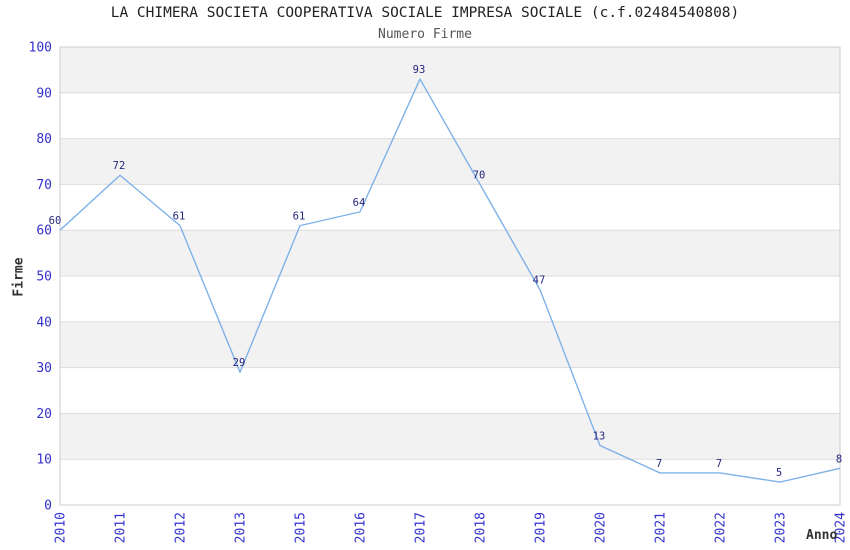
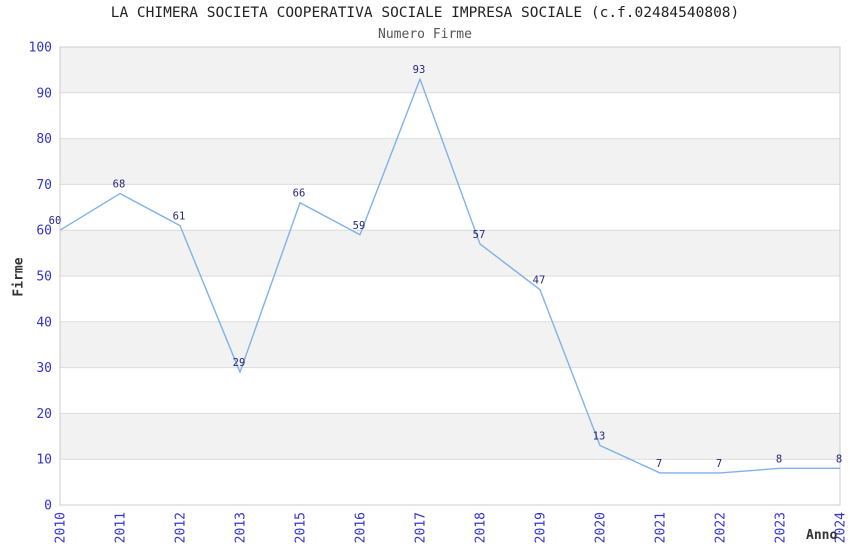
2011: 72 -> 68
2015: 61 -> 66
2016: 64 -> 59
2018: 70 -> 57
2023: 5 -> 8
